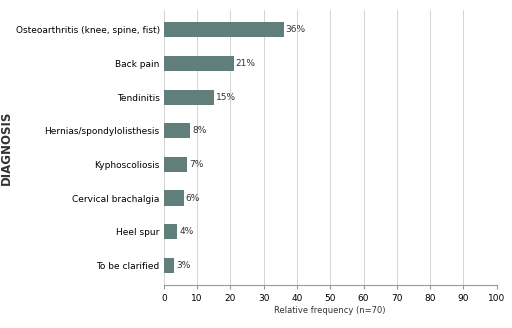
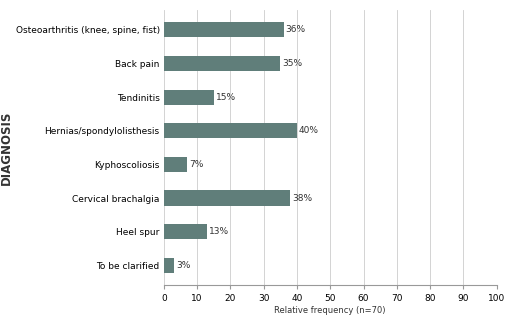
Back pain: 21% -> 35%
Hernias/spondylolisthesis: 8% -> 40%
Cervical brachalgia: 6% -> 38%
Heel spur: 4% -> 13%
